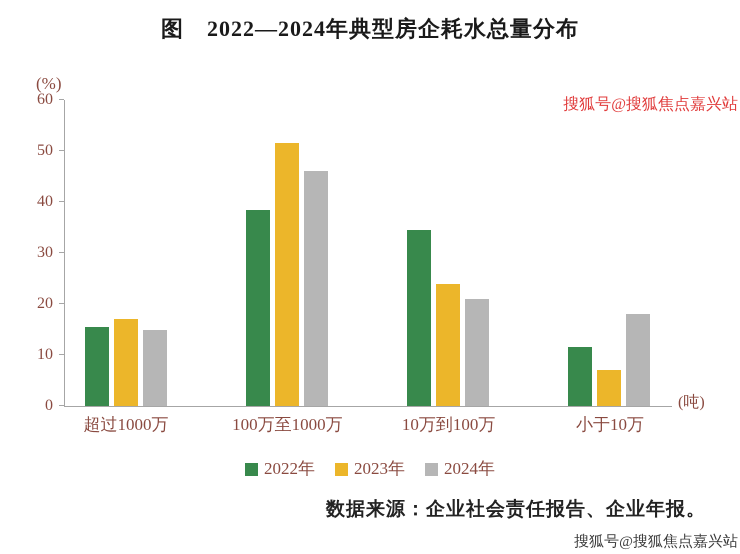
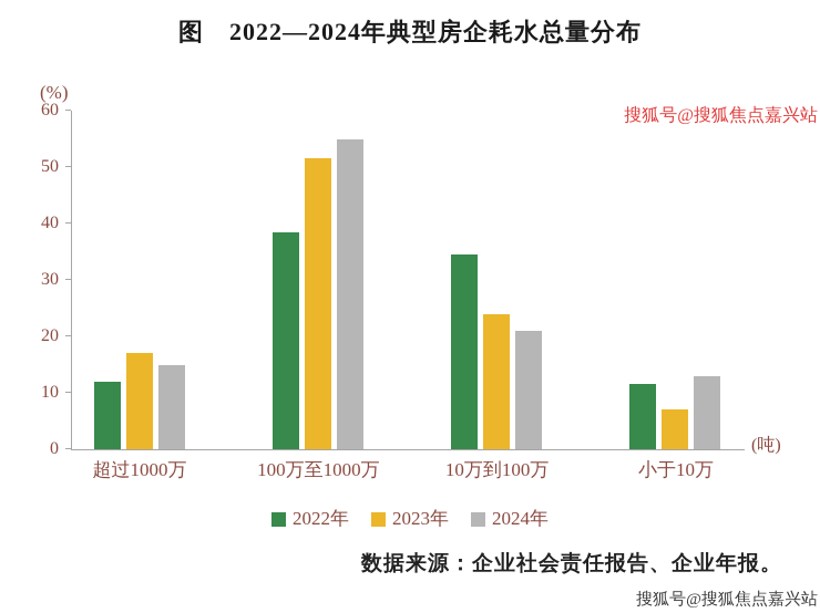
2022年/超过1000万: 16 -> 12
2024年/100万至1000万: 46 -> 55
2024年/小于10万: 18 -> 13
